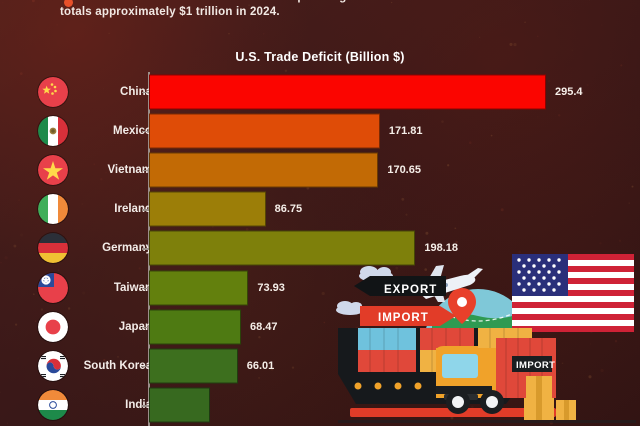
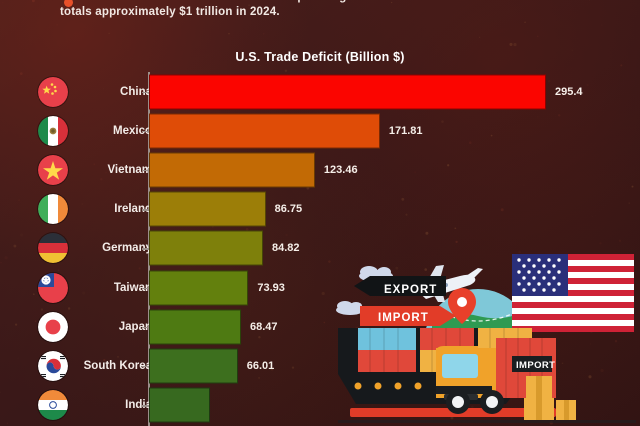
Vietnam: 170.65 -> 123.46
Germany: 198.18 -> 84.82
